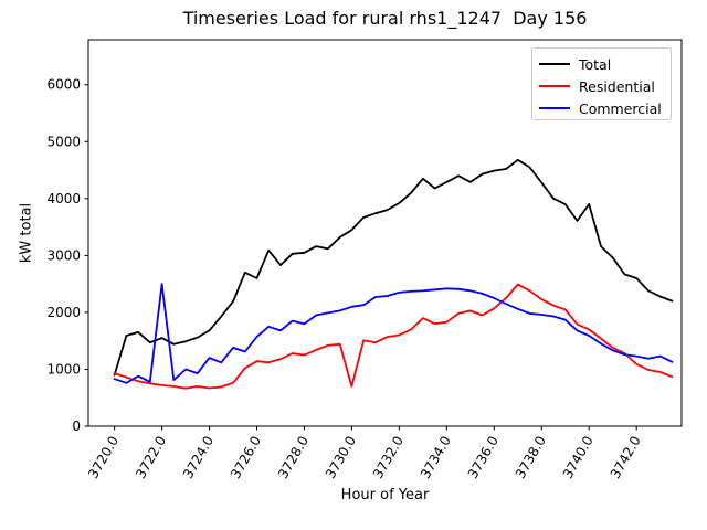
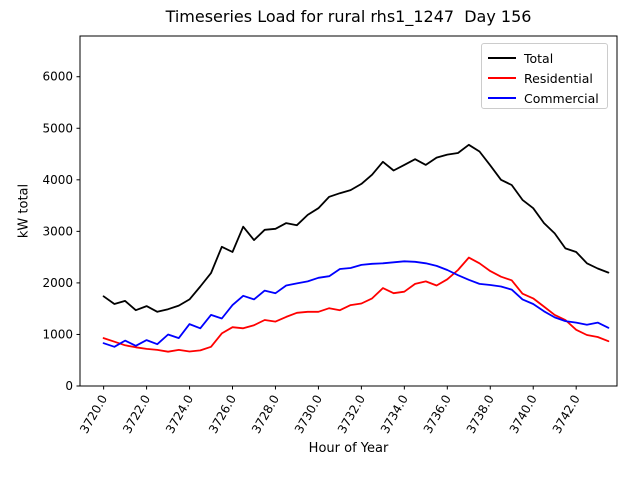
Total/3720.0: 900 -> 1700
Commercial/3722.0: 2500 -> 900
Residential/3730.0: 700 -> 1400
Total/3740.0: 3900 -> 3400
